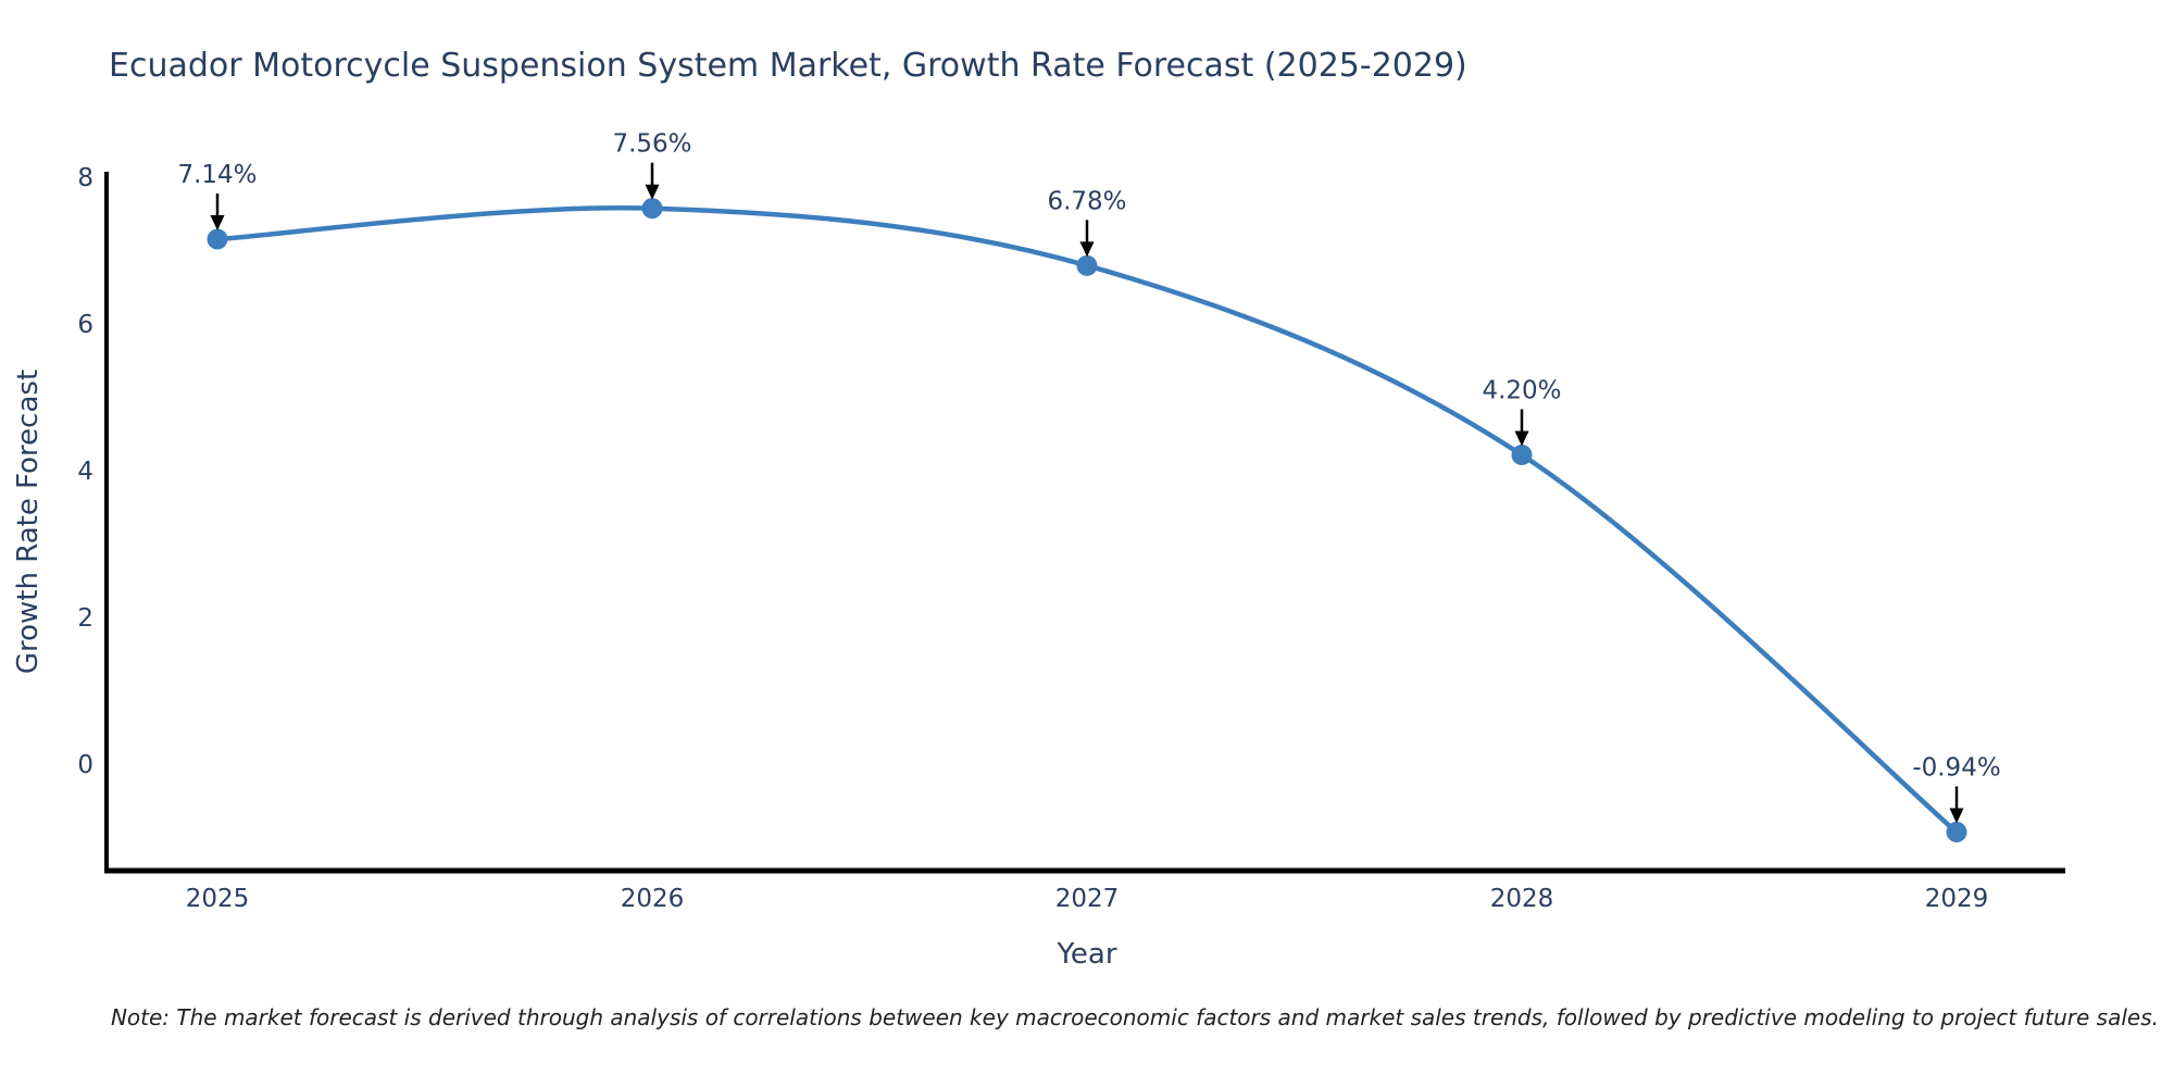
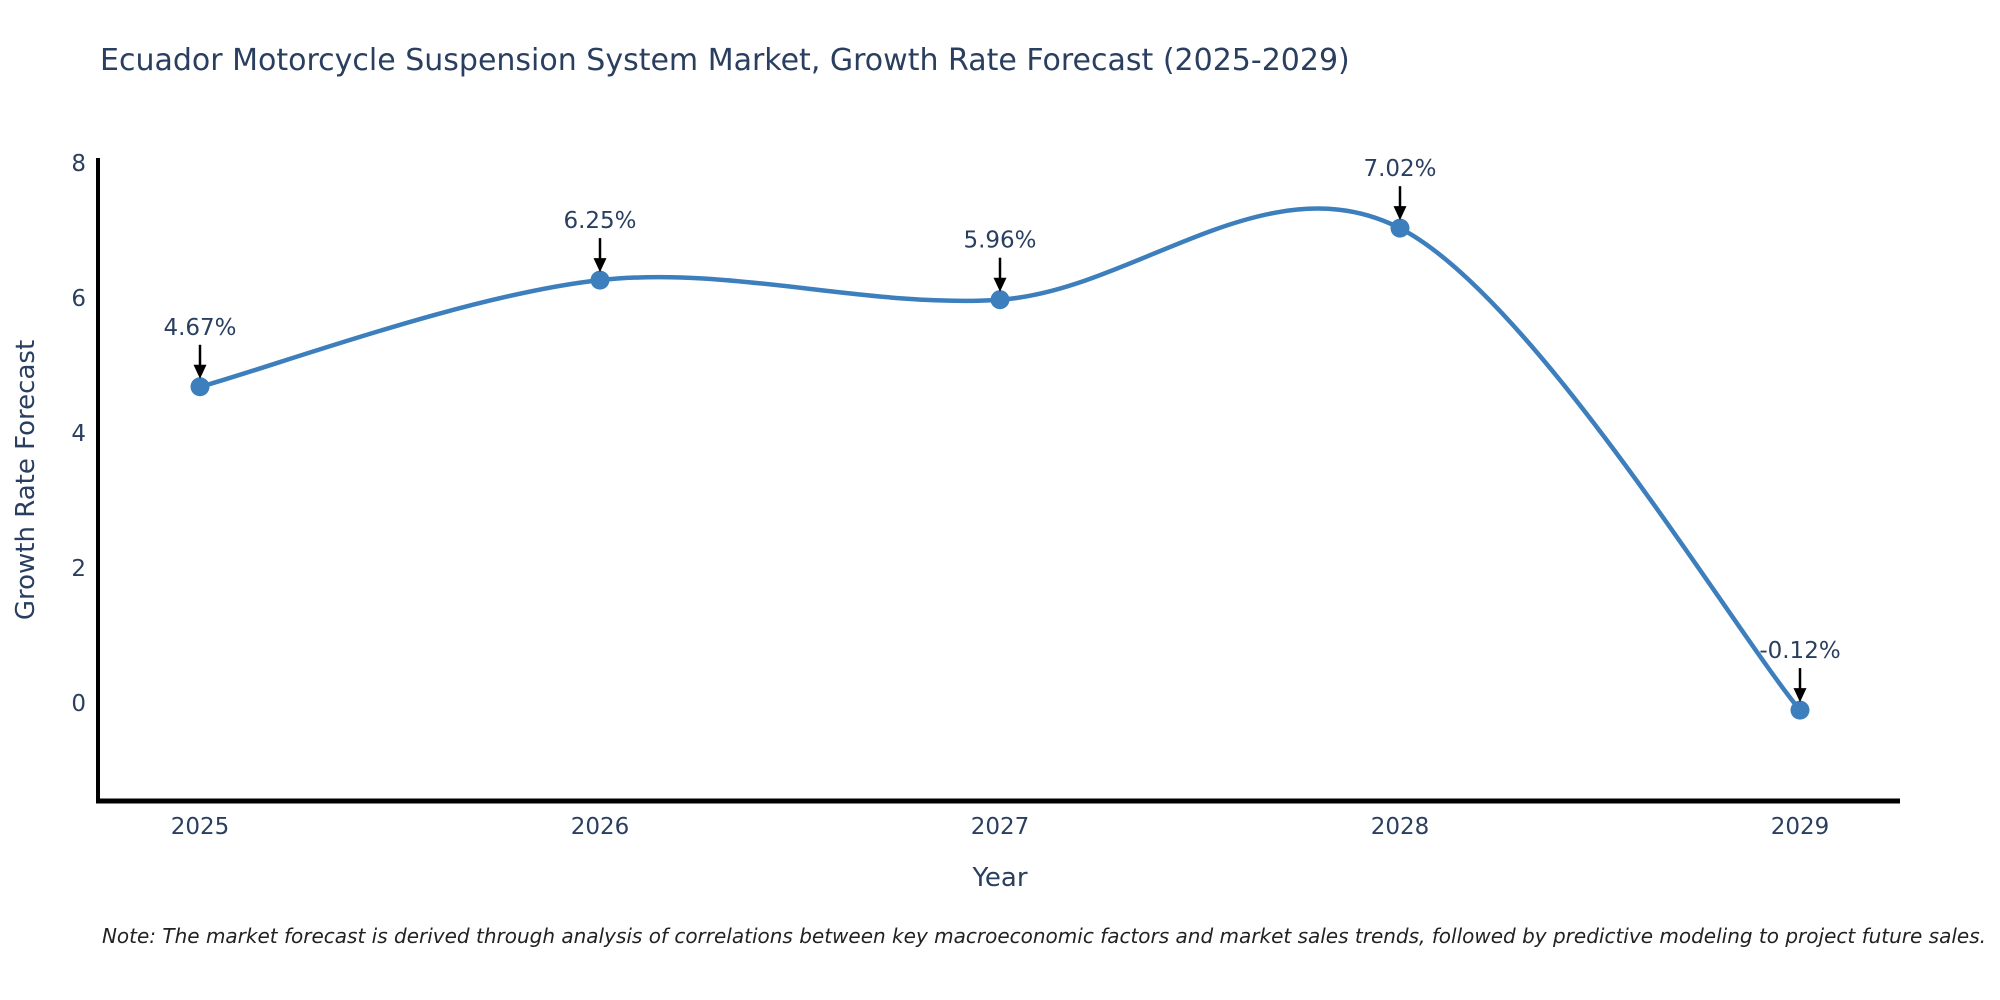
2025: 7.14% -> 4.67%
2026: 7.56% -> 6.25%
2027: 6.78% -> 5.96%
2028: 4.20% -> 7.02%
2029: -0.94% -> -0.12%
